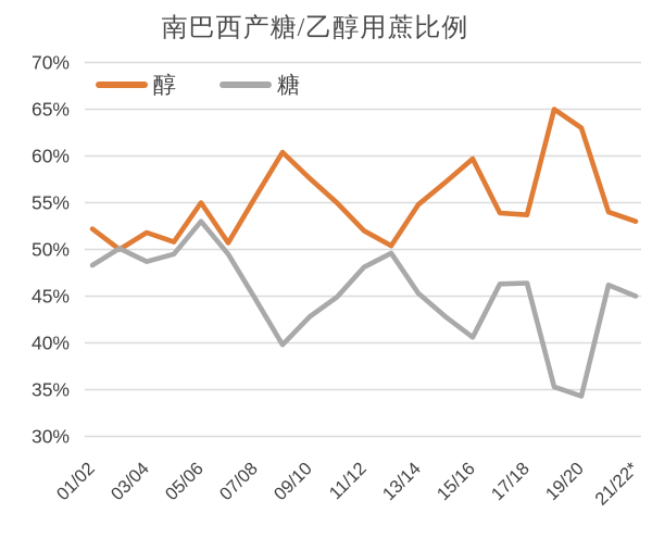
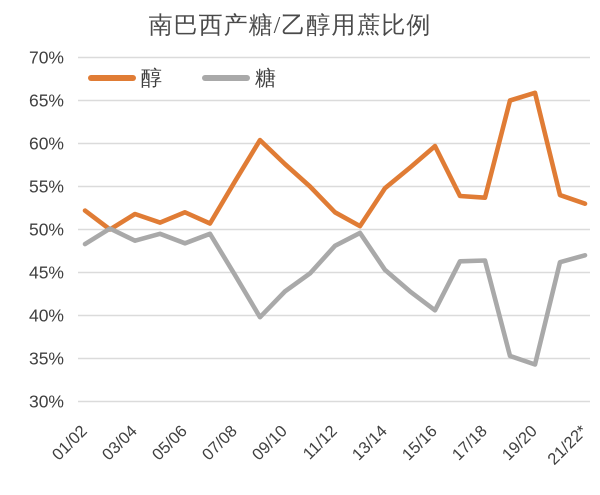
醇/05/06: 55% -> 52%
糖/05/06: 53% -> 48%
醇/19/20: 63% -> 66%
糖/21/22*: 45% -> 47%
